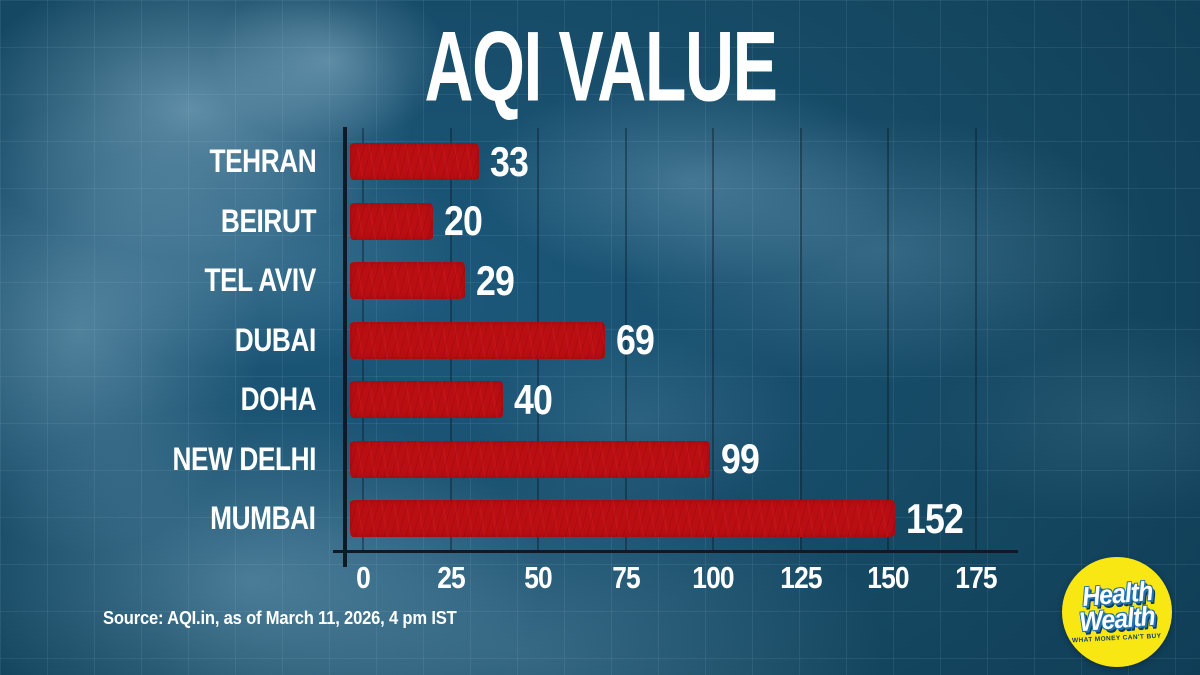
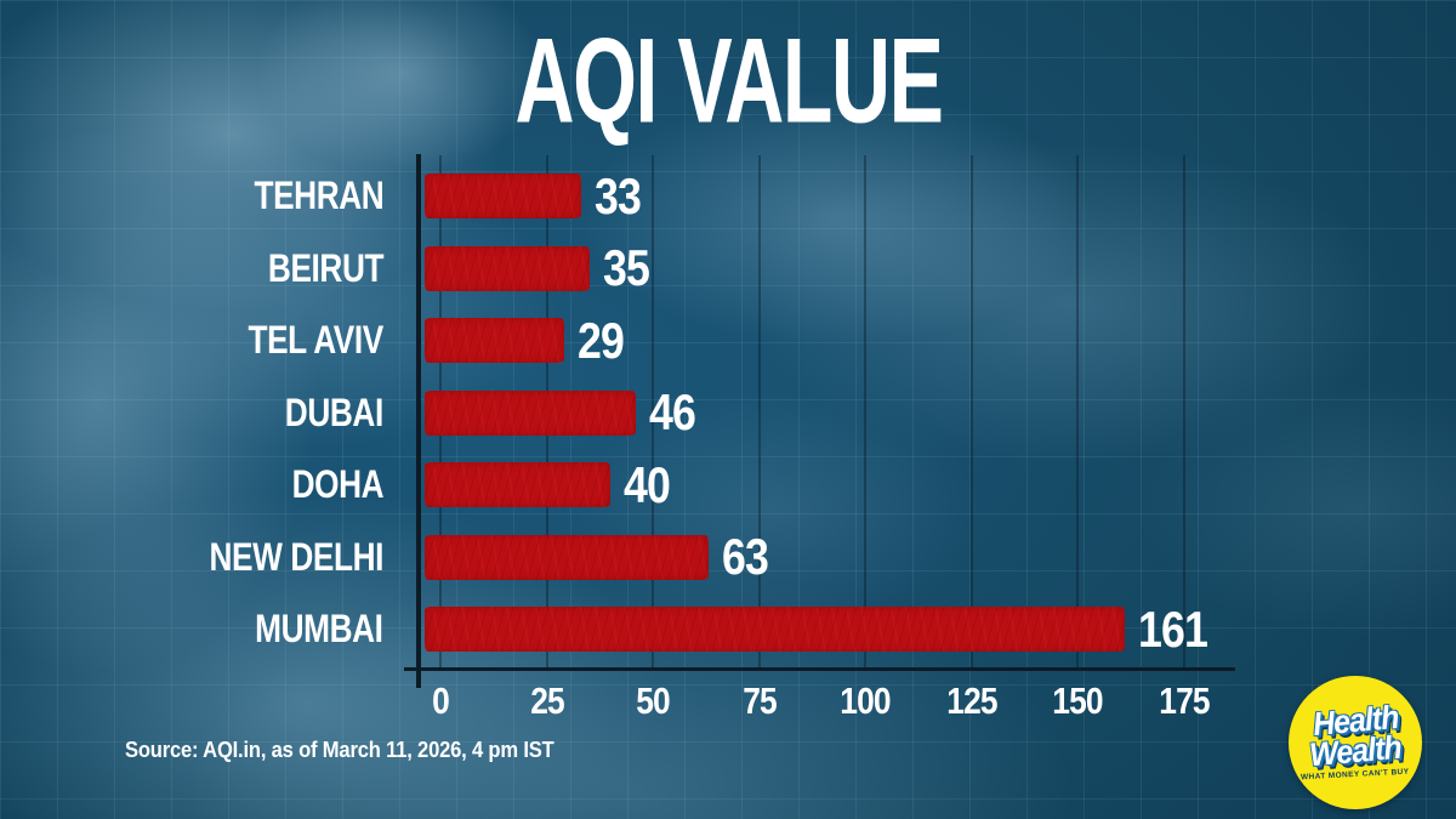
BEIRUT: 20 -> 35
DUBAI: 69 -> 46
NEW DELHI: 99 -> 63
MUMBAI: 152 -> 161
